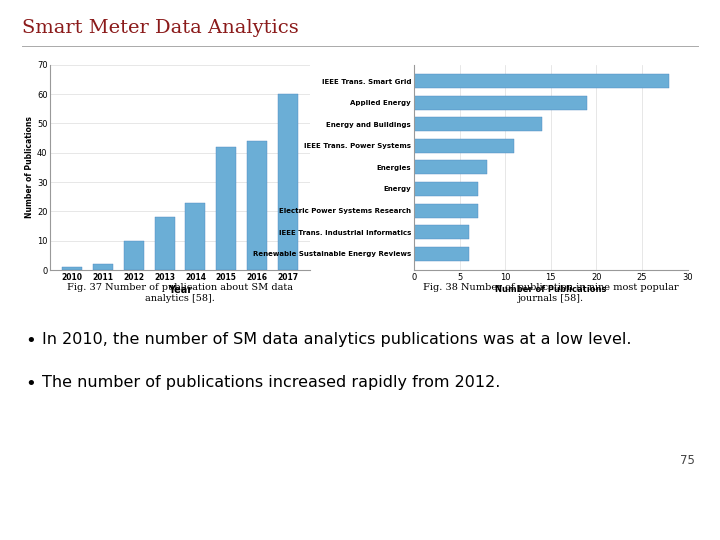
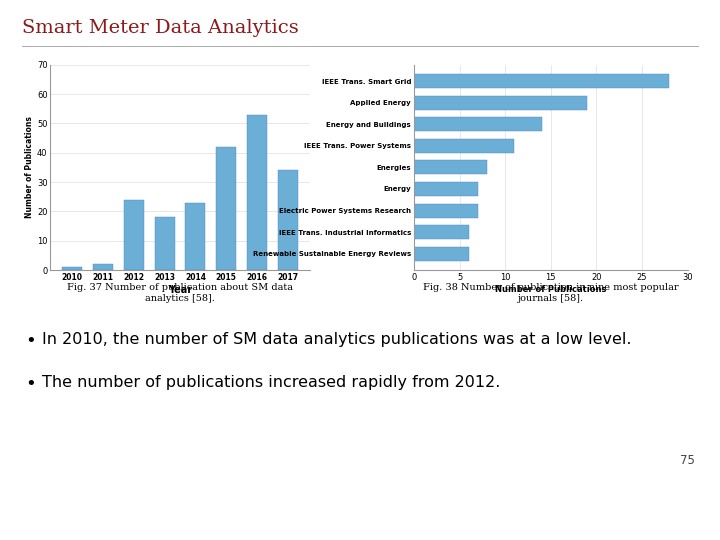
2012: 10 -> 24
2016: 44 -> 53
2017: 60 -> 34
